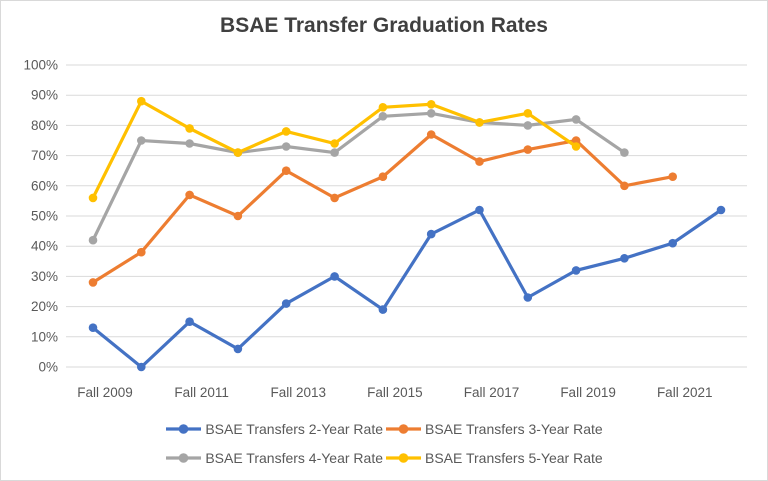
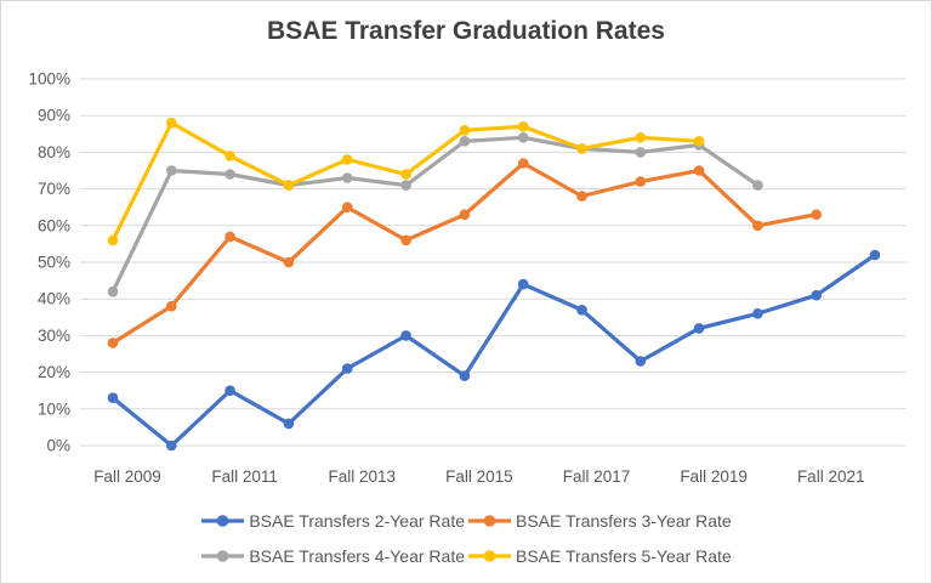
BSAE Transfers 2-Year Rate/Fall 2017: 52% -> 37%
BSAE Transfers 5-Year Rate/Fall 2019: 73% -> 83%
